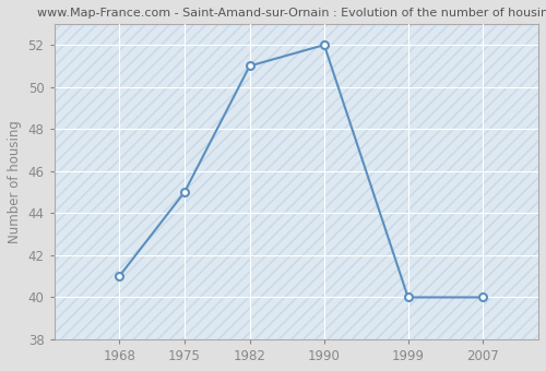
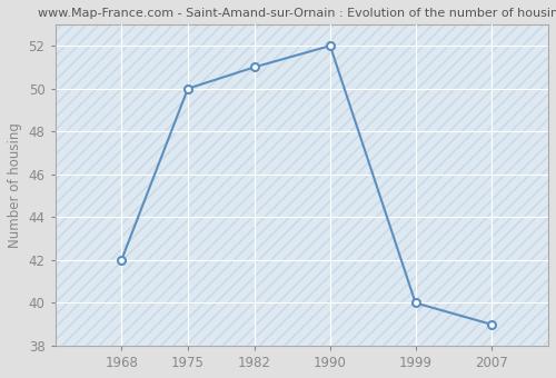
1968: 41 -> 42
1975: 45 -> 50
2007: 40 -> 39
